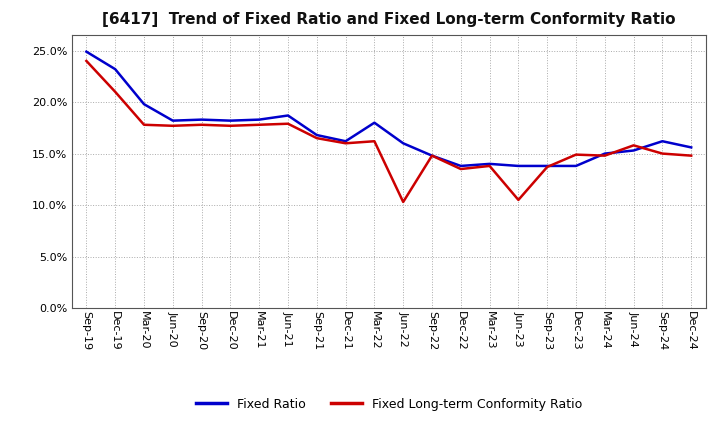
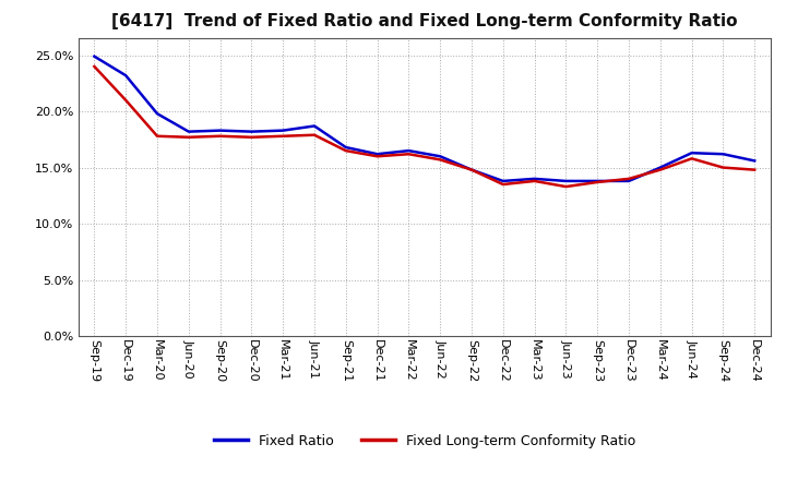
Fixed Ratio/Mar-22: 18.0% -> 16.5%
Fixed Long-term Conformity Ratio/Jun-22: 10.3% -> 15.7%
Fixed Long-term Conformity Ratio/Jun-23: 10.5% -> 13.3%
Fixed Long-term Conformity Ratio/Dec-23: 14.9% -> 14.0%
Fixed Ratio/Jun-24: 15.3% -> 16.3%
